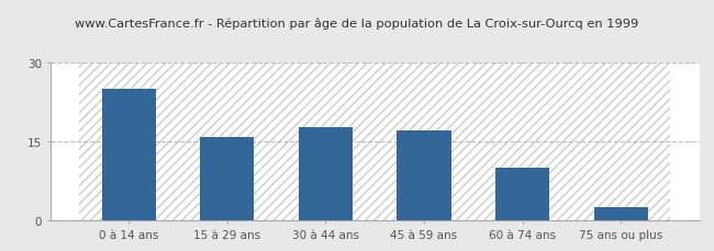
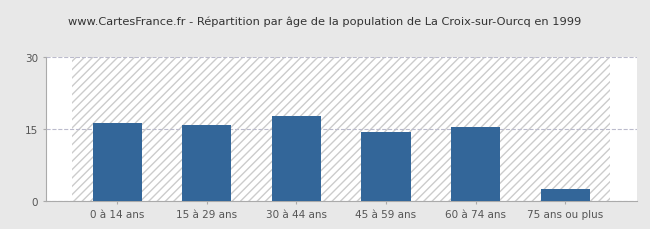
0 à 14 ans: 25.0 -> 16.2
45 à 59 ans: 17.0 -> 14.4
60 à 74 ans: 10.0 -> 15.4
